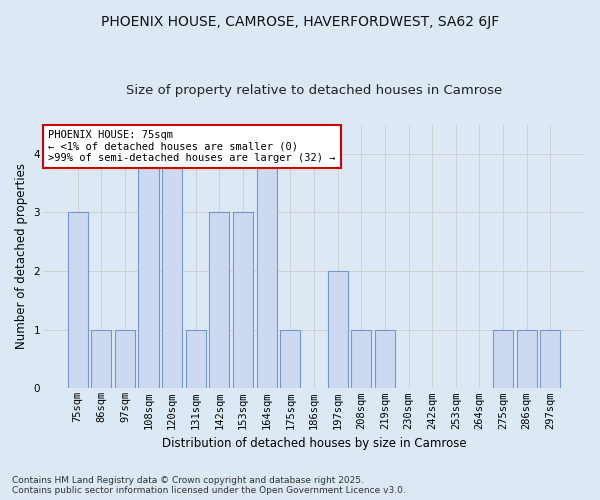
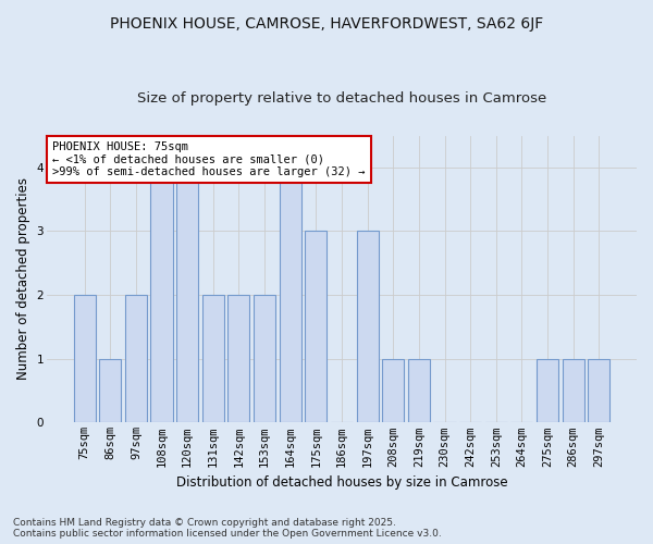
75sqm: 3 -> 2
97sqm: 1 -> 2
131sqm: 1 -> 2
142sqm: 3 -> 2
153sqm: 3 -> 2
175sqm: 1 -> 3
197sqm: 2 -> 3
